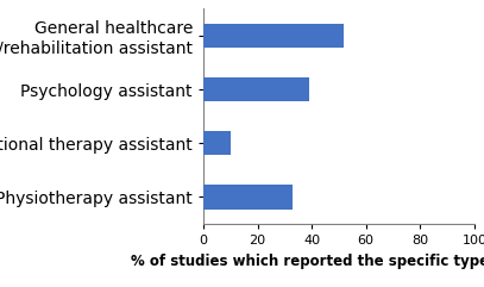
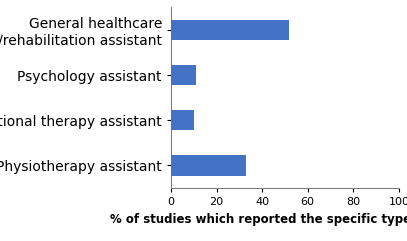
Psychology assistant: 39 -> 11
